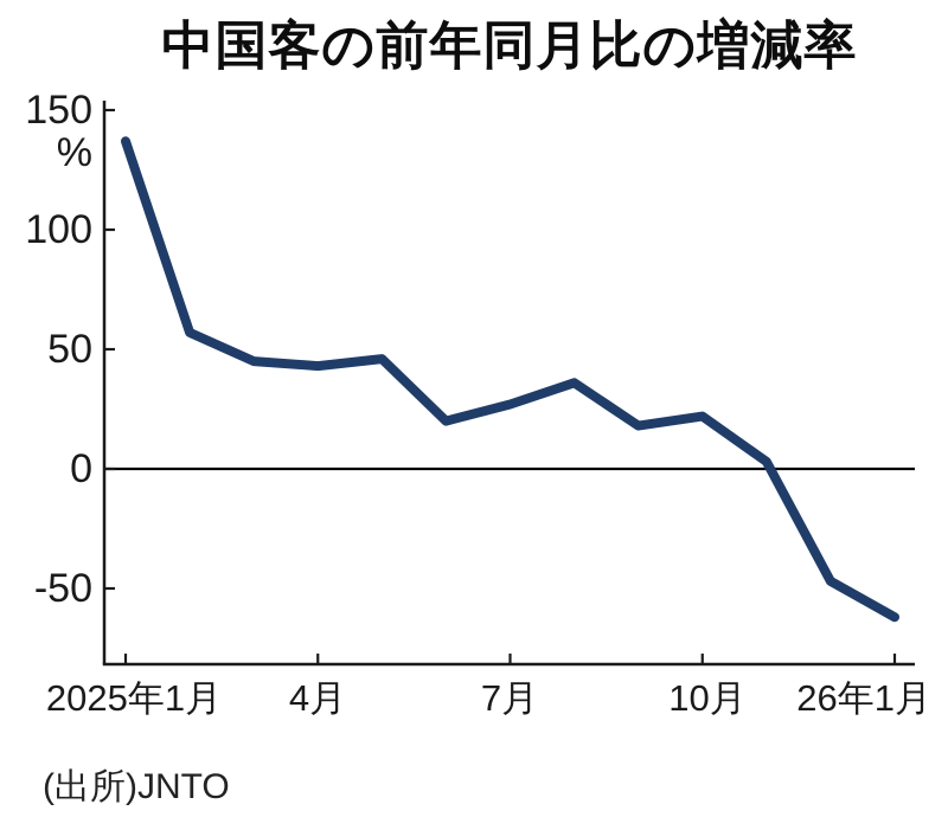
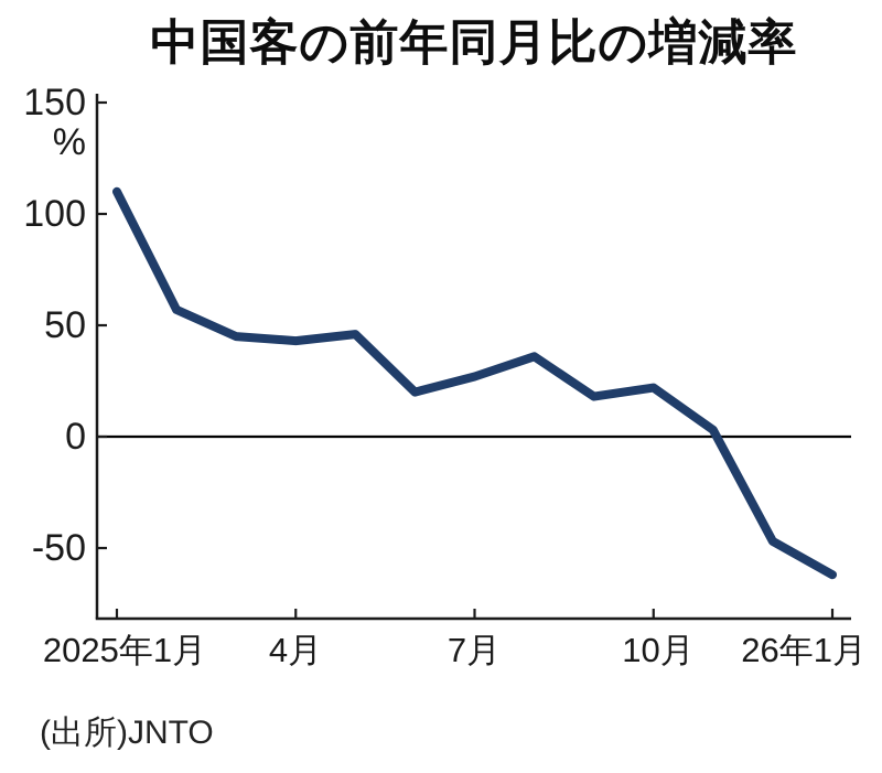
2025年1月: 137 -> 110
